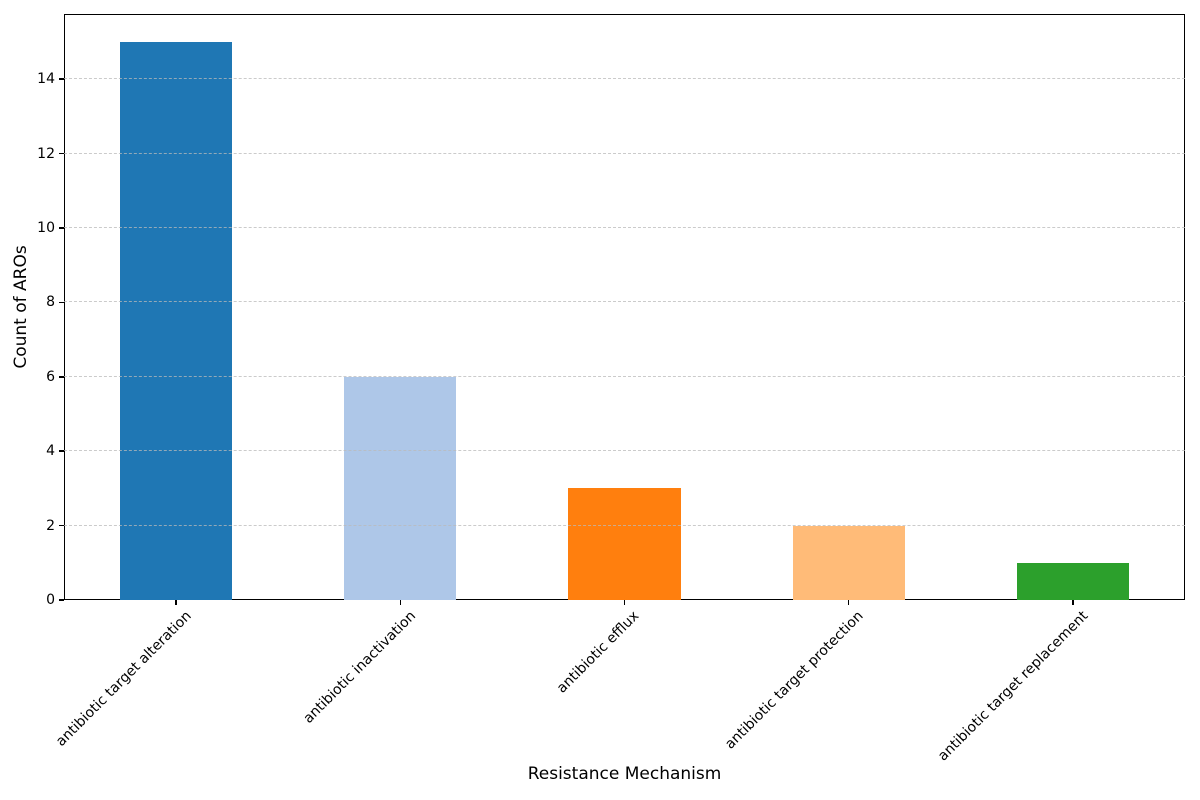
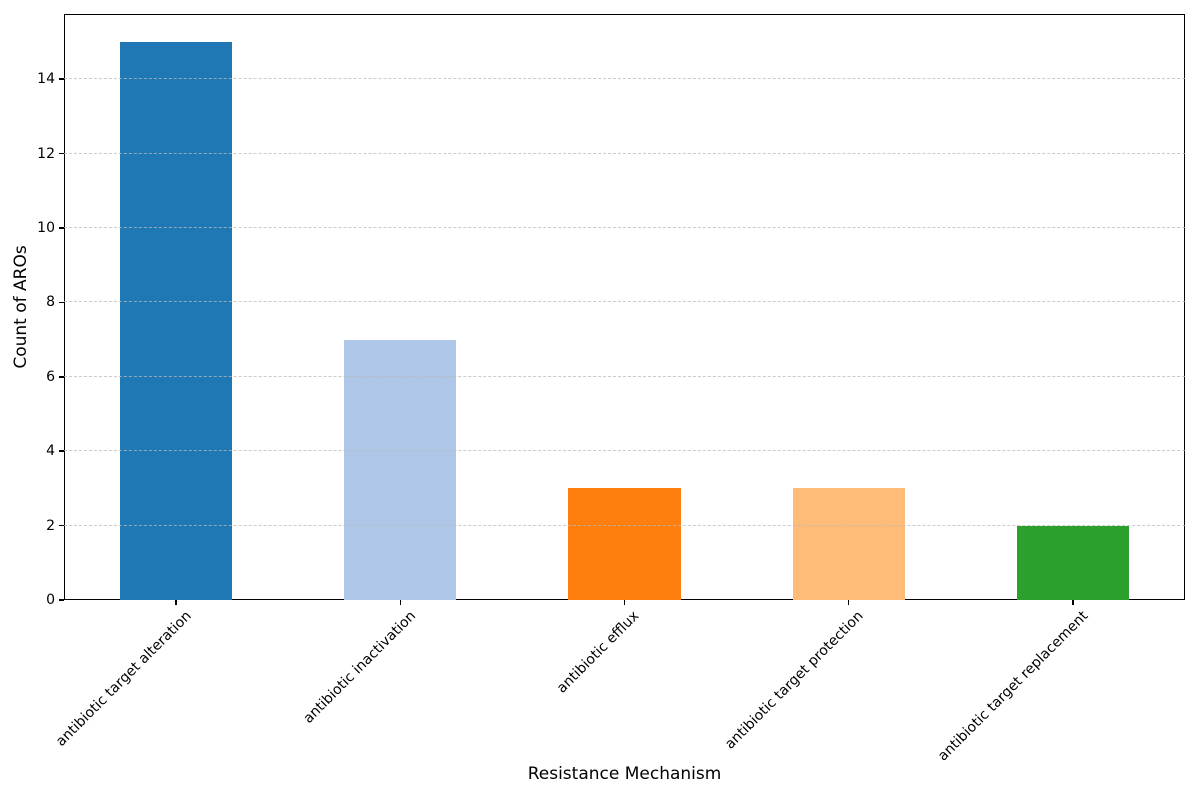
antibiotic inactivation: 6 -> 7
antibiotic target protection: 2 -> 3
antibiotic target replacement: 1 -> 2
